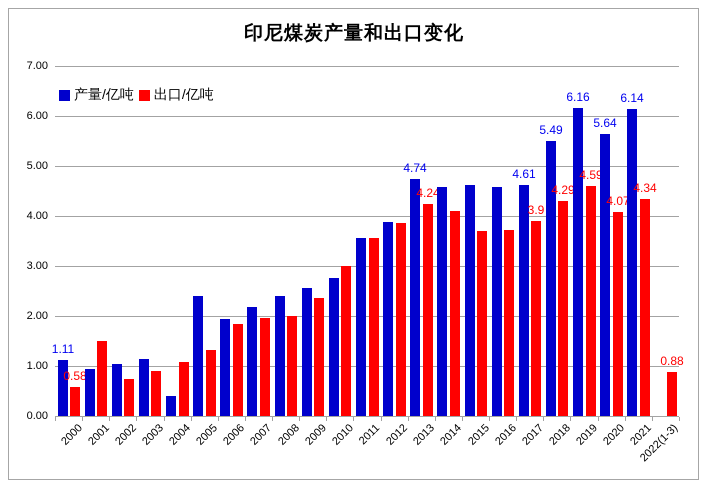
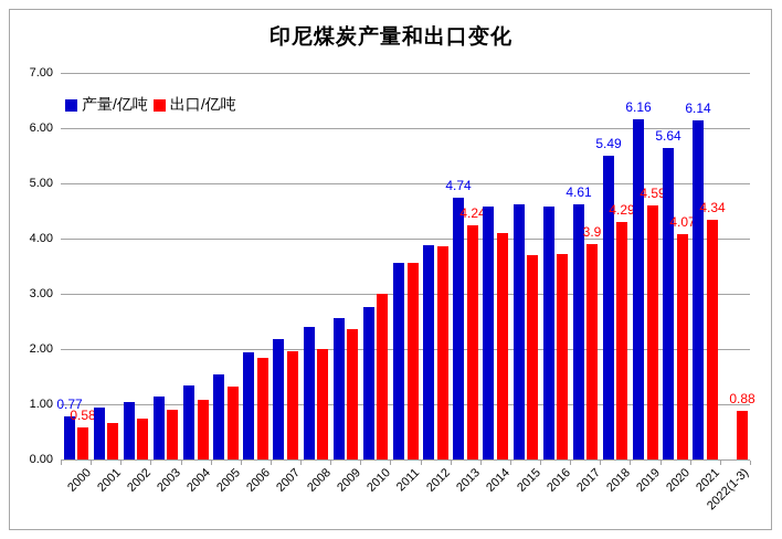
产量/亿吨/2000: 1.11 -> 0.77
出口/亿吨/2001: 1.5 -> 0.7
产量/亿吨/2004: 0.4 -> 1.3
产量/亿吨/2005: 2.4 -> 1.5
